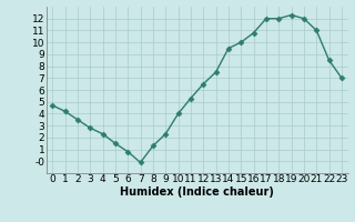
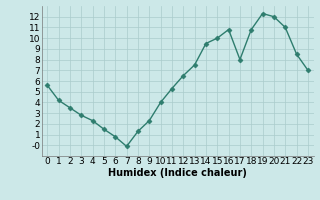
0: 4.7 -> 5.6
17: 12.0 -> 8.0
18: 12.0 -> 10.8
